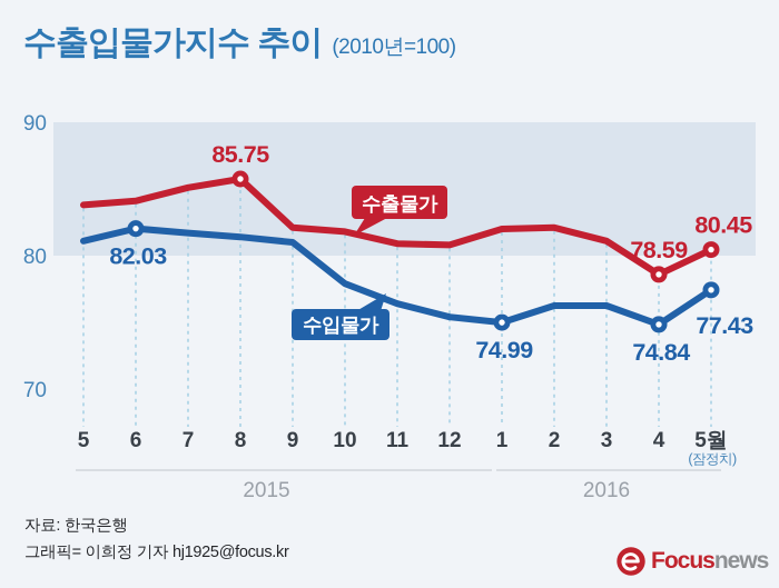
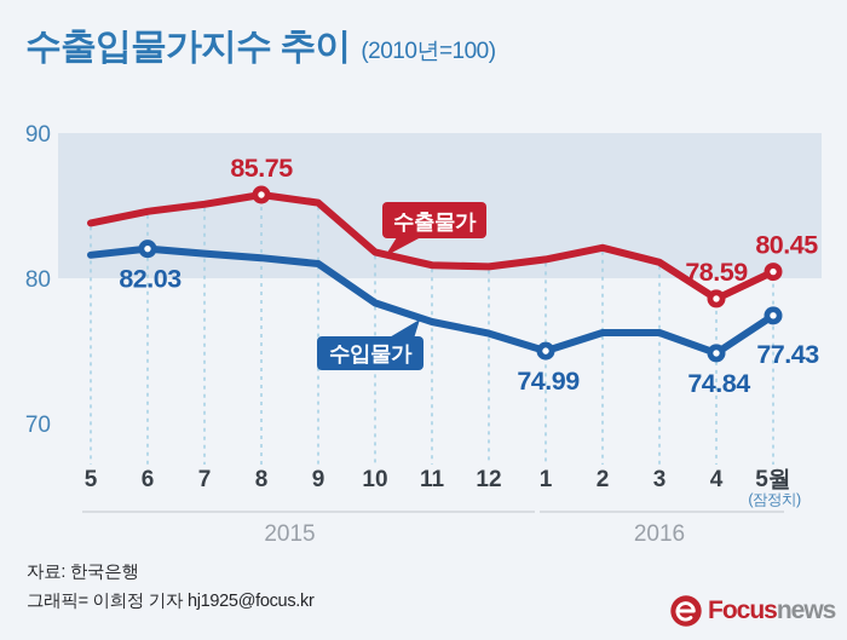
수입물가/5: 81.1 -> 81.6
수출물가/6: 84.1 -> 84.6
수출물가/9: 82.1 -> 85.2
수입물가/10: 77.9 -> 78.3
수입물가/11: 76.4 -> 77.0
수입물가/12: 75.4 -> 76.2
수출물가/1: 82.0 -> 81.3
